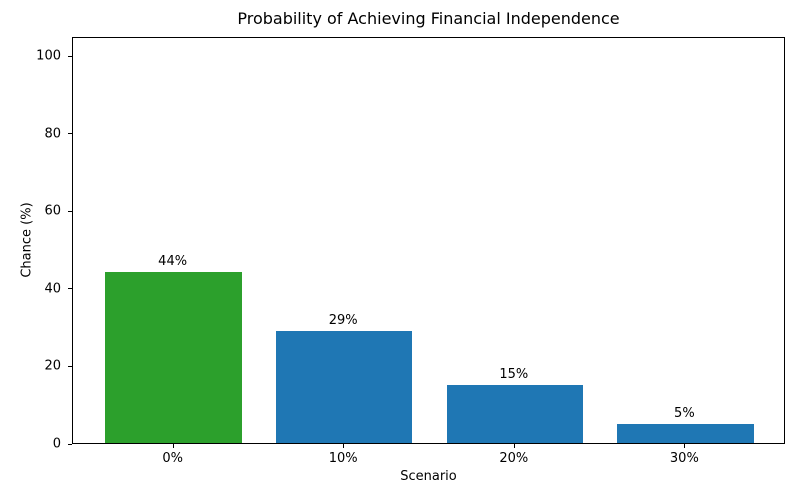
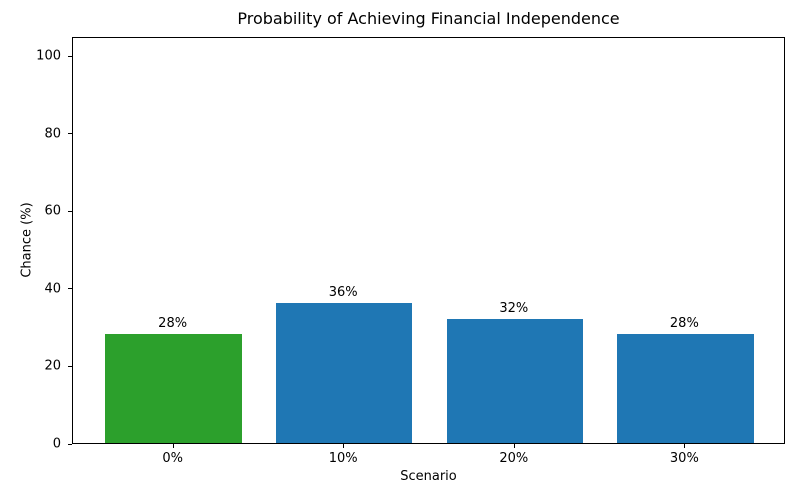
0%: 44% -> 28%
10%: 29% -> 36%
20%: 15% -> 32%
30%: 5% -> 28%
